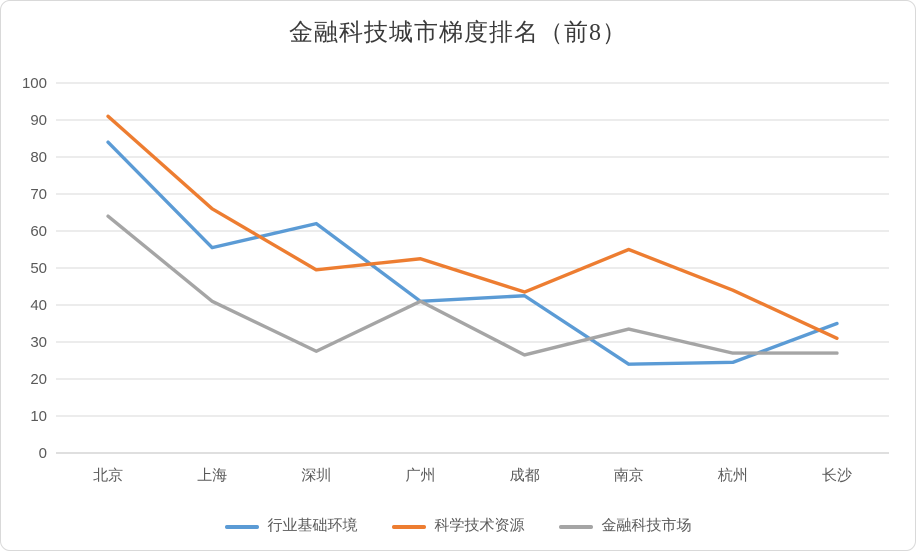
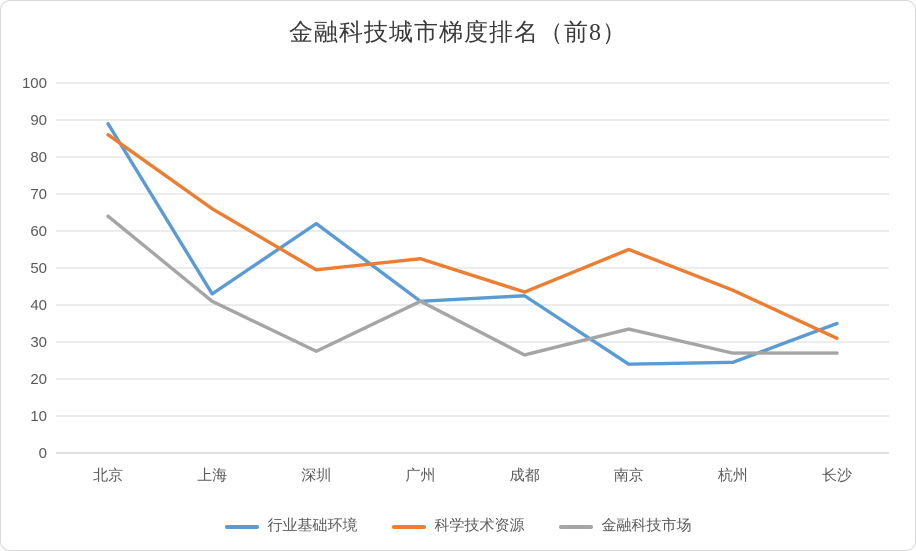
行业基础环境/北京: 84 -> 89
科学技术资源/北京: 91 -> 86
行业基础环境/上海: 56 -> 43
